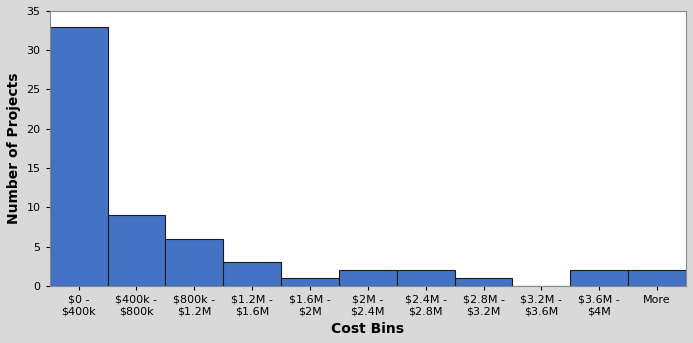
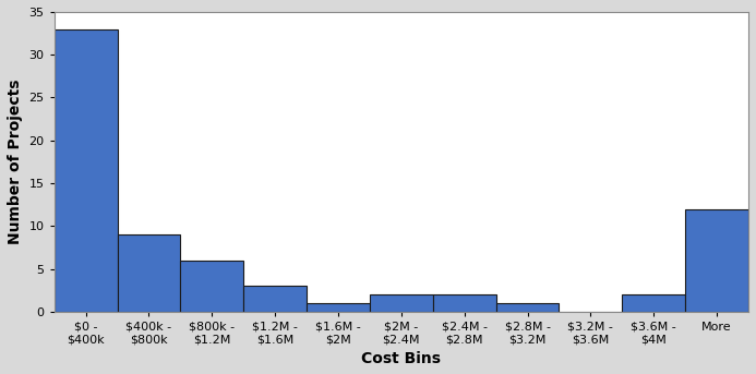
More: 2 -> 12
